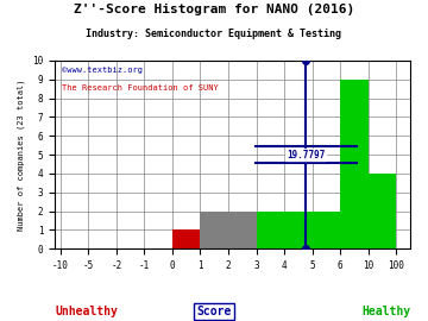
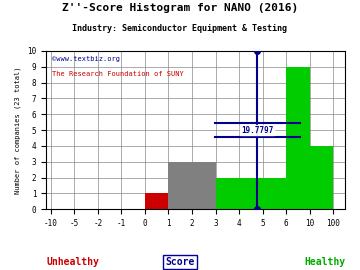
2: 2 -> 3
